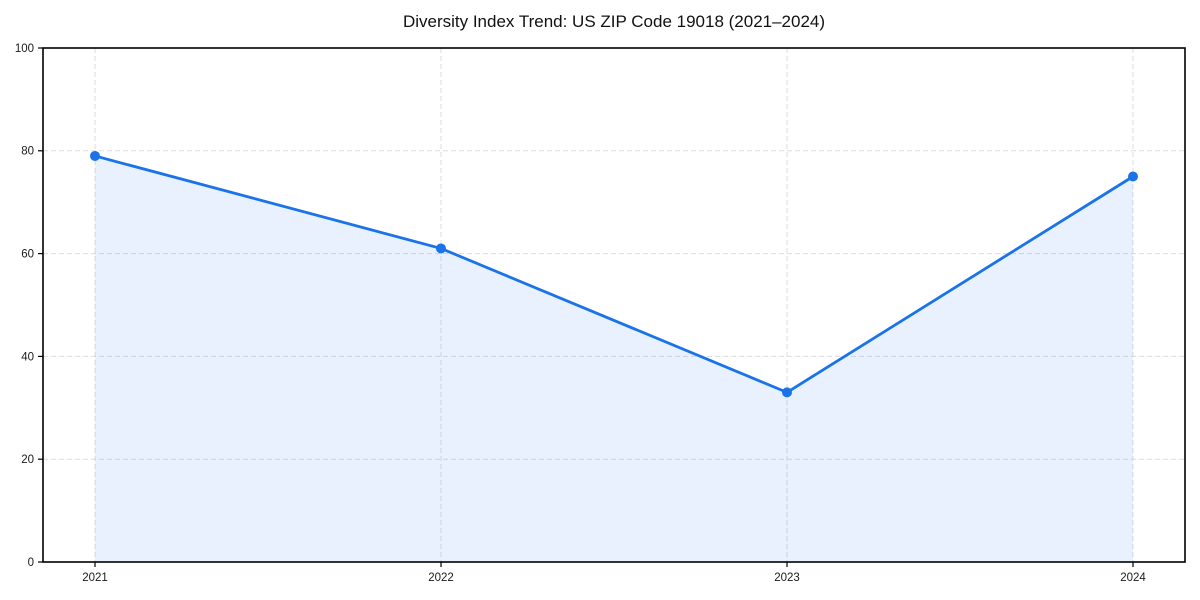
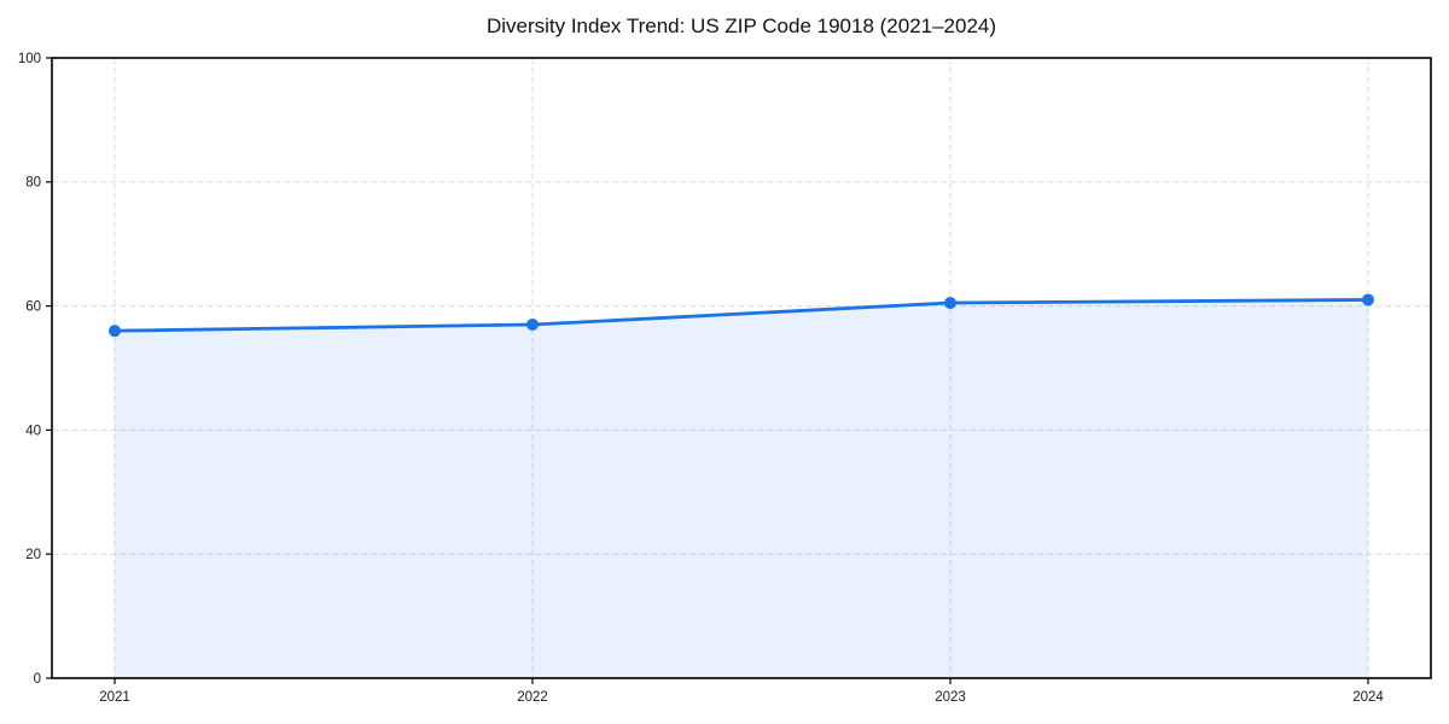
2021: 79 -> 56
2022: 61 -> 57
2023: 33 -> 60
2024: 75 -> 61
